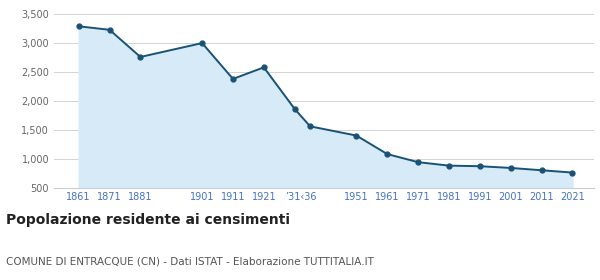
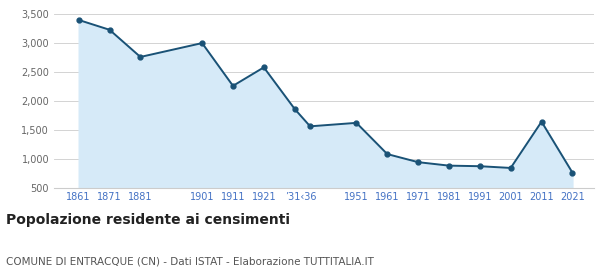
1861: 3,290 -> 3,400
1911: 2,380 -> 2,260
1951: 1,400 -> 1,620
2011: 800 -> 1,640
